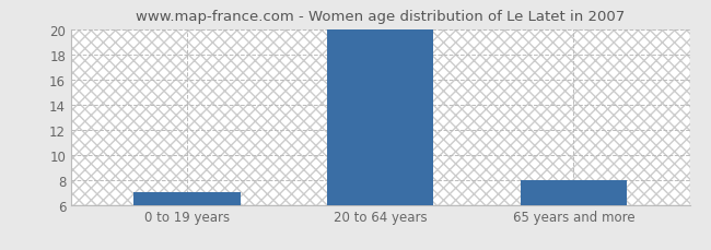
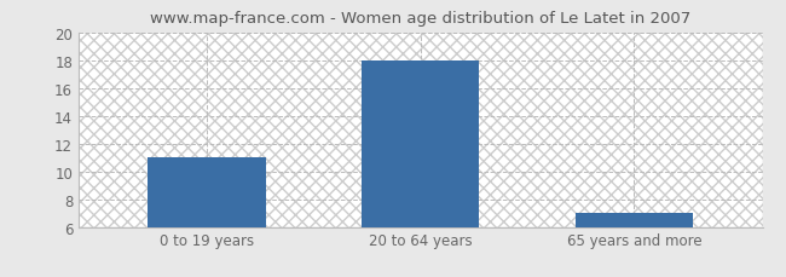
0 to 19 years: 7 -> 11
20 to 64 years: 20 -> 18
65 years and more: 8 -> 7
